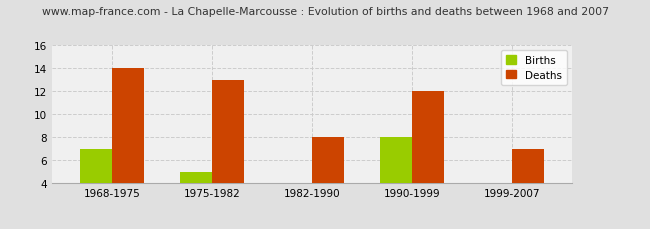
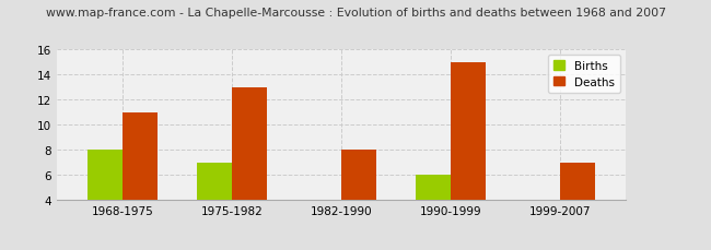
Births/1968-1975: 7 -> 8
Deaths/1968-1975: 14 -> 11
Births/1975-1982: 5 -> 7
Births/1990-1999: 8 -> 6
Deaths/1990-1999: 12 -> 15
